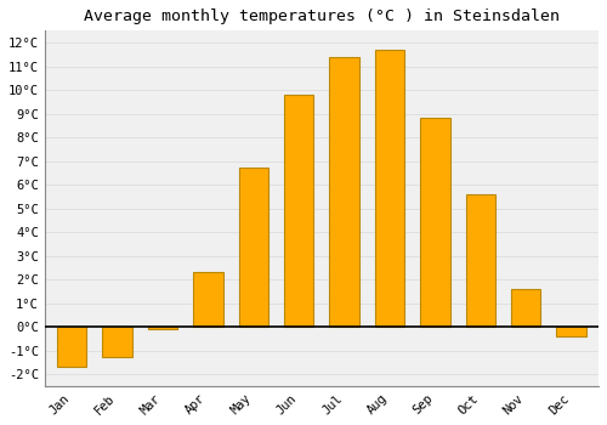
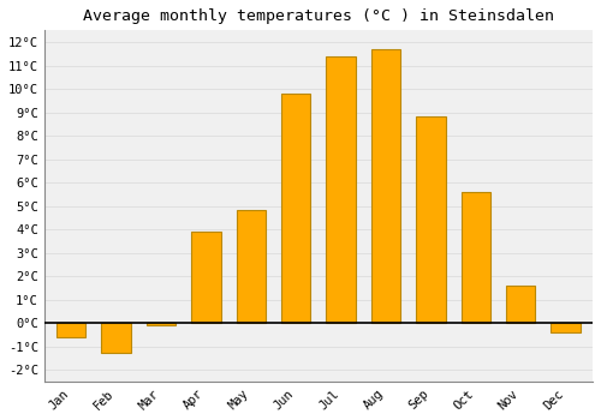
Jan: -1.7°C -> -0.6°C
Apr: 2.3°C -> 3.9°C
May: 6.7°C -> 4.8°C
